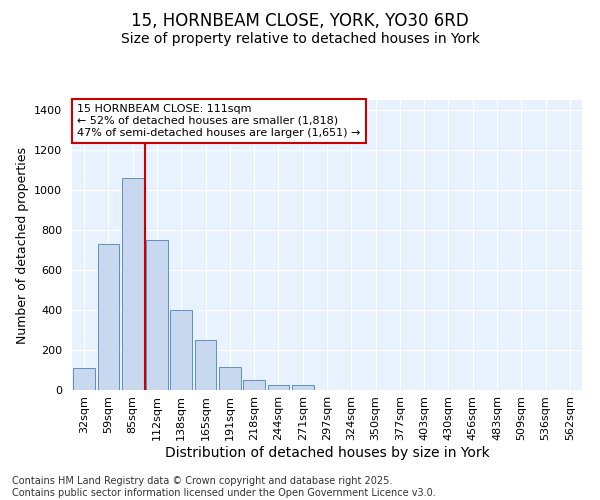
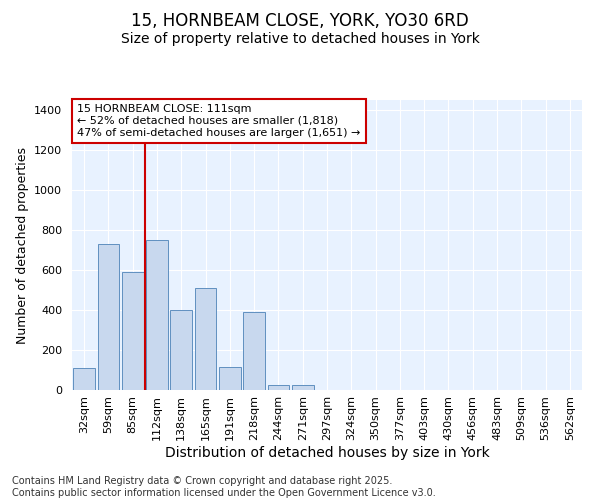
85sqm: 1060 -> 590
165sqm: 250 -> 510
218sqm: 50 -> 390
